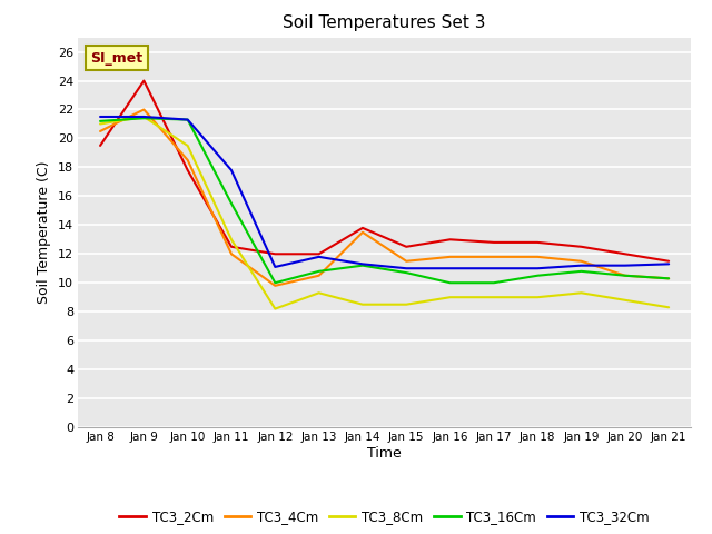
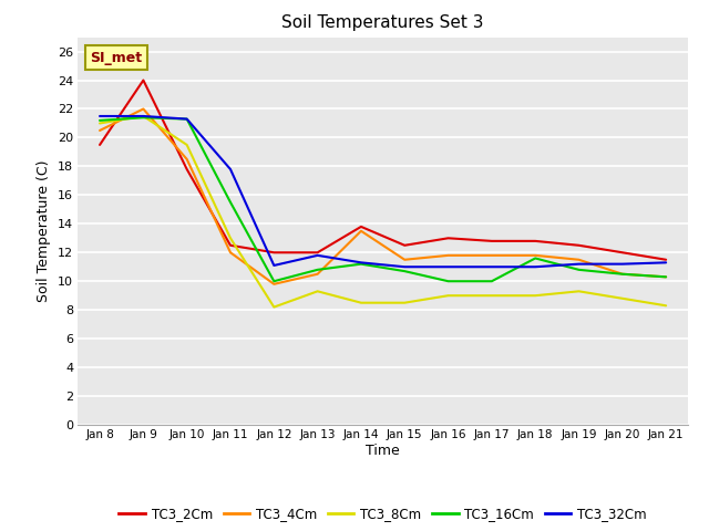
TC3_16Cm/Jan 18: 10.5 -> 11.6
